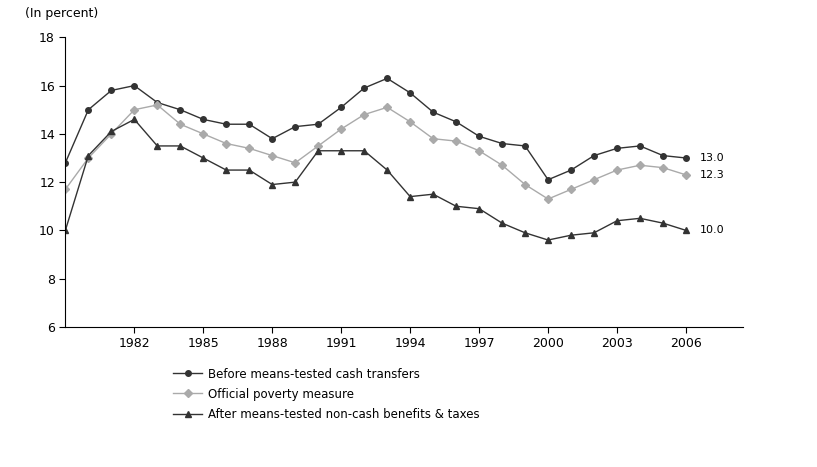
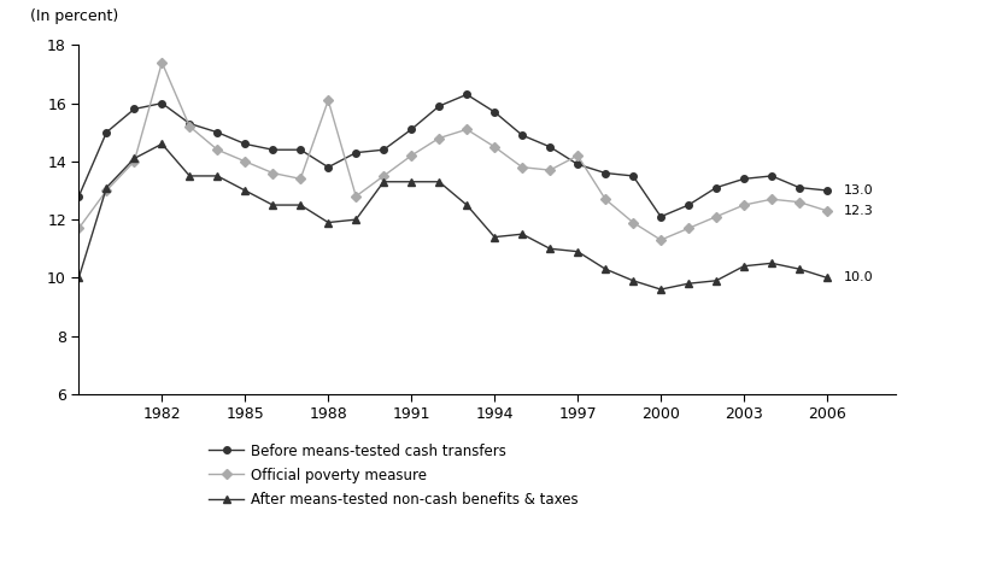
Official poverty measure/1982: 15.0 -> 17.4
Official poverty measure/1988: 13.1 -> 16.1
Official poverty measure/1997: 13.3 -> 14.2
